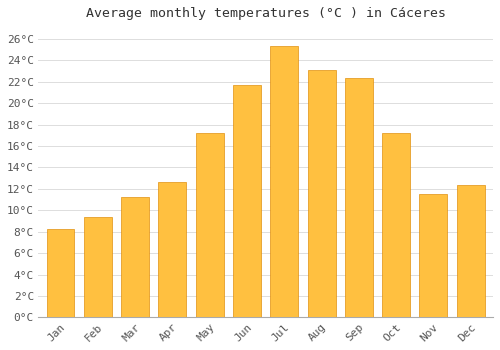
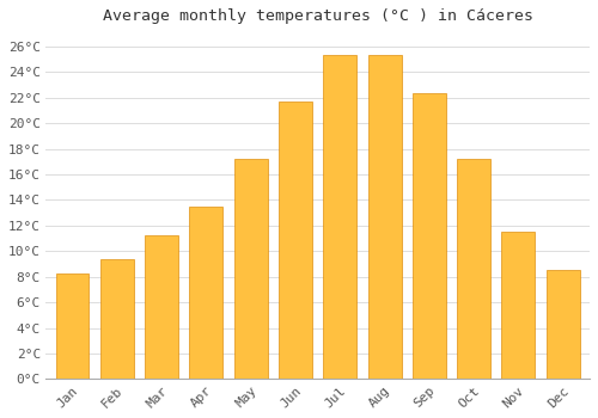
Apr: 12.6°C -> 13.5°C
Aug: 23.1°C -> 25.3°C
Dec: 12.4°C -> 8.5°C
